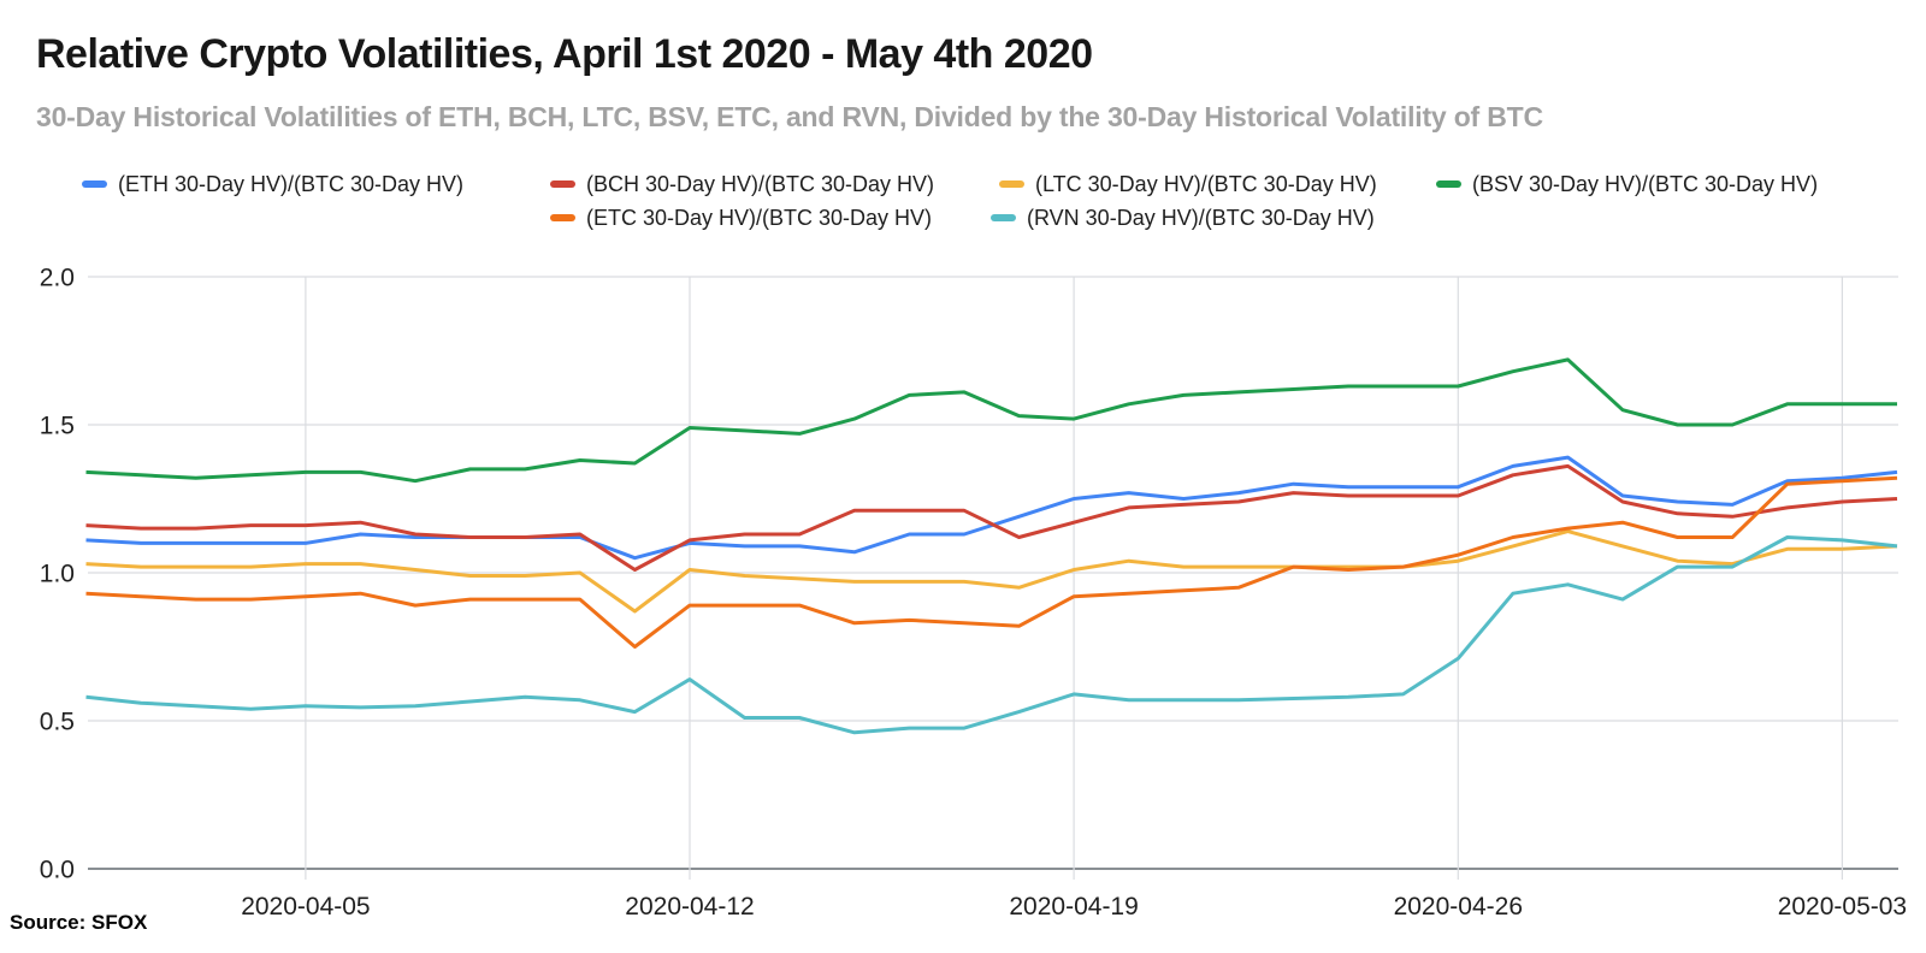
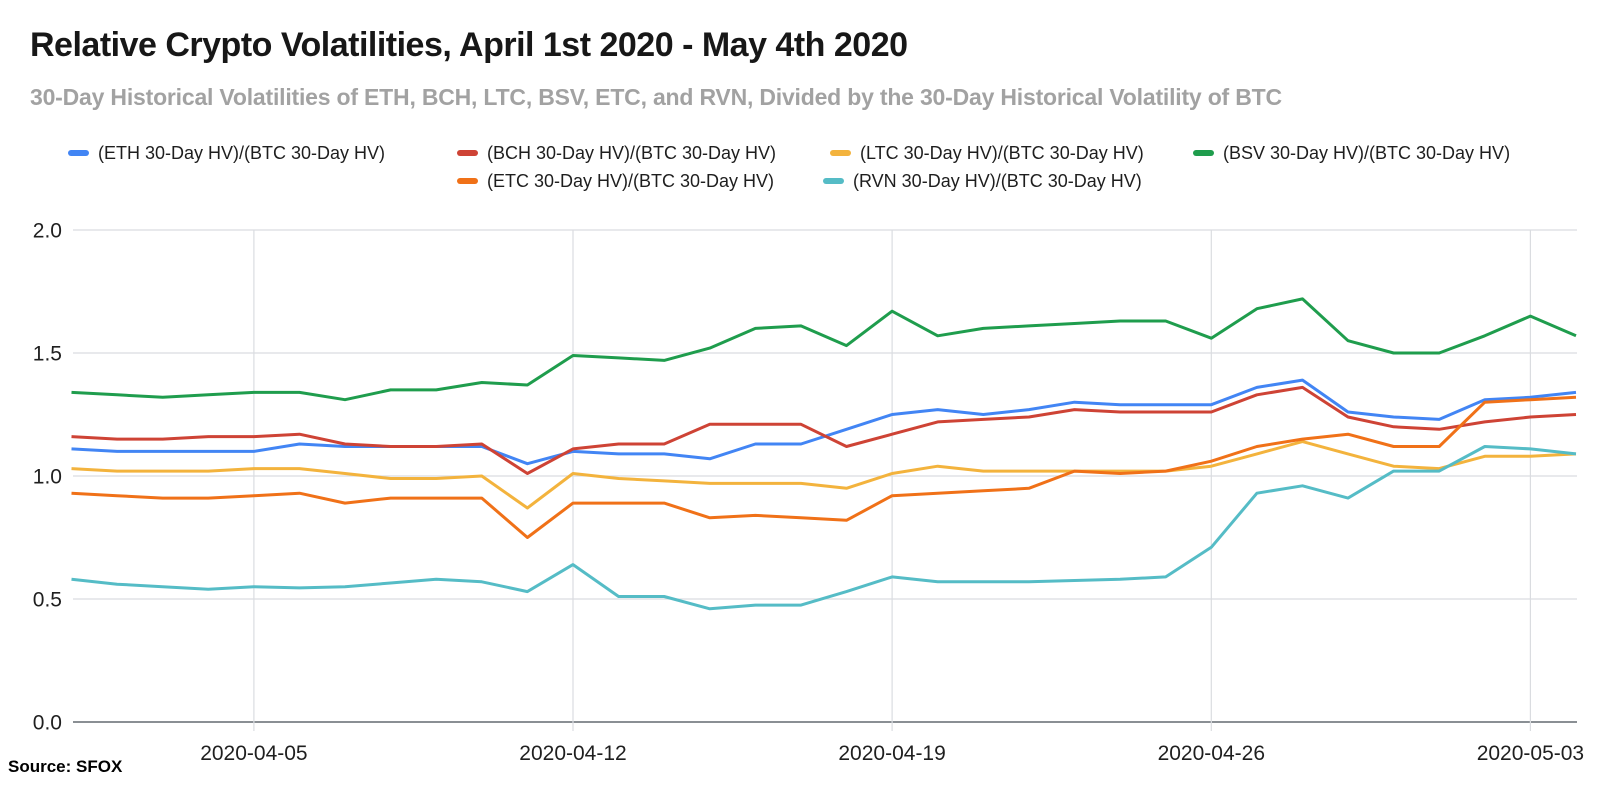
(BSV 30-Day HV)/(BTC 30-Day HV)/2020-04-19: 1.52 -> 1.67
(BSV 30-Day HV)/(BTC 30-Day HV)/2020-04-26: 1.63 -> 1.56
(BSV 30-Day HV)/(BTC 30-Day HV)/2020-05-03: 1.57 -> 1.65
